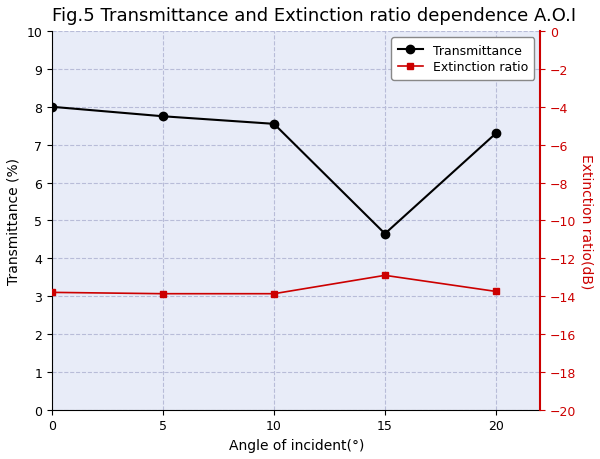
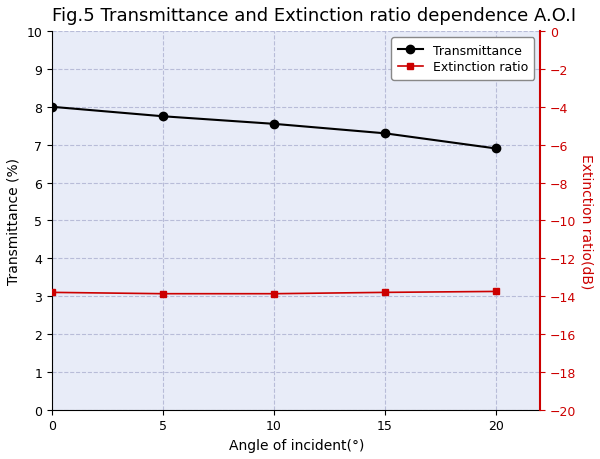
Transmittance/15: 4.65 -> 7.30
Extinction ratio/15: -12.9 -> -13.8
Transmittance/20: 7.30 -> 6.90
